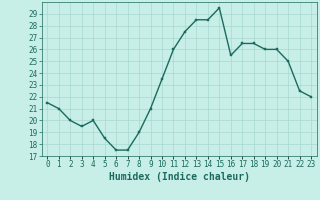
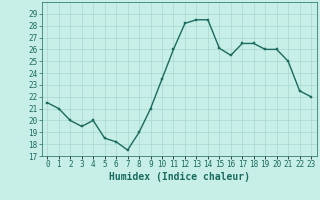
6: 17.5 -> 18.2
12: 27.5 -> 28.2
15: 29.5 -> 26.1
